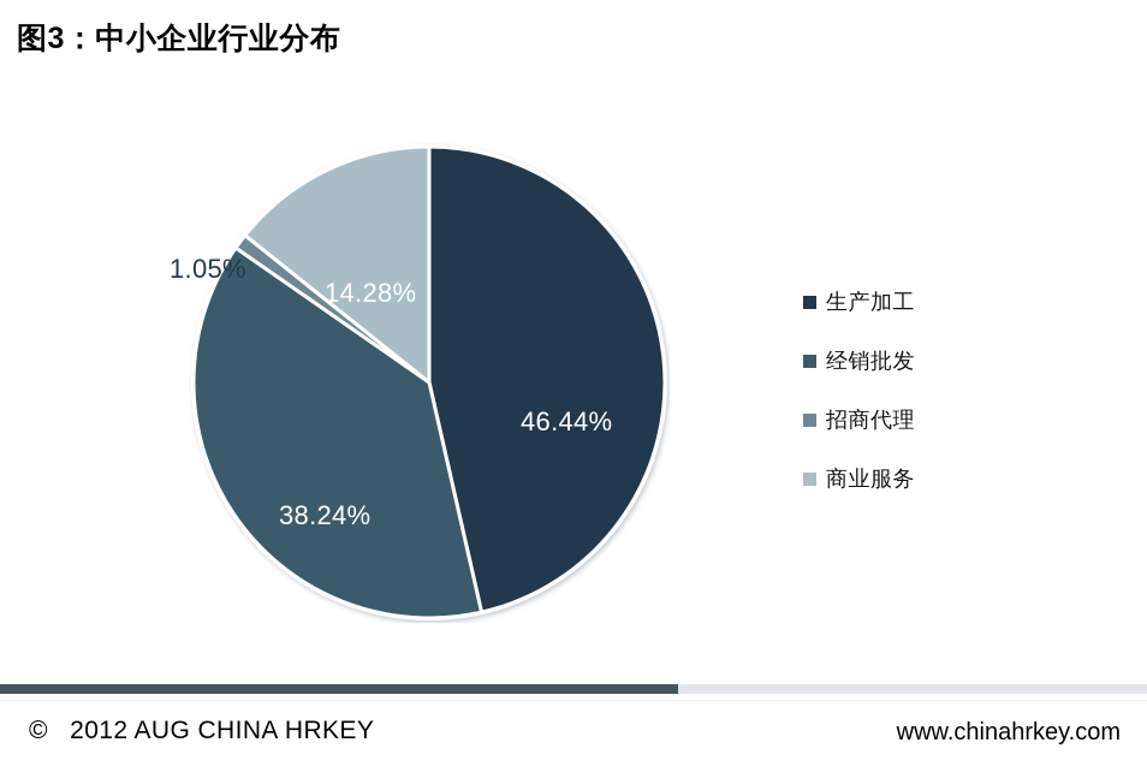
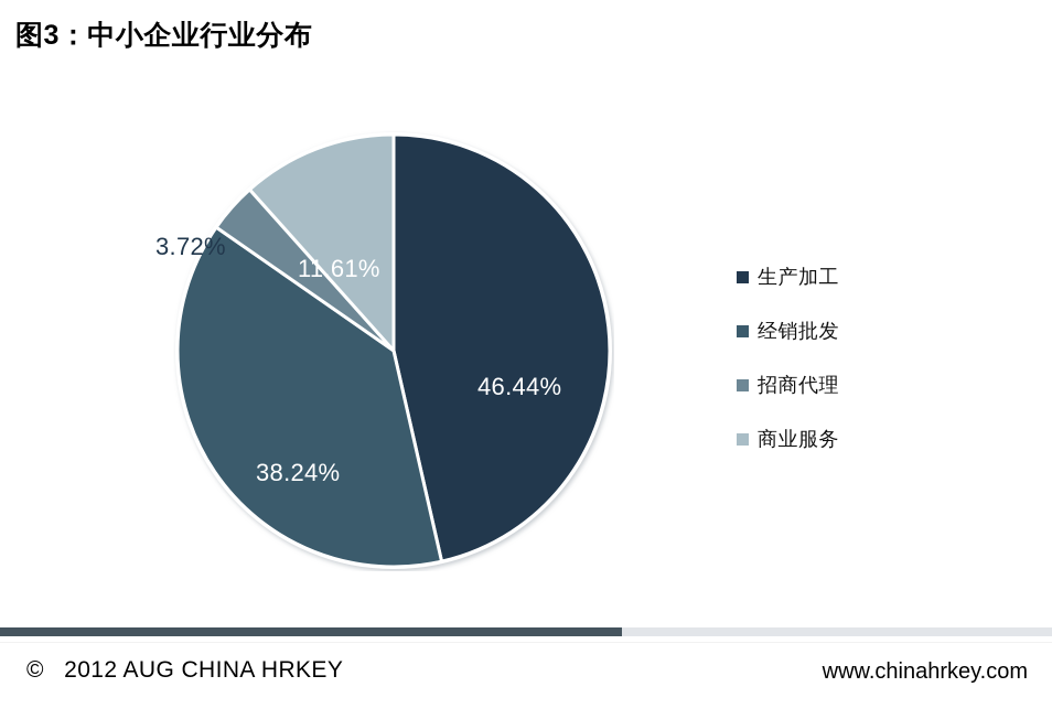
招商代理: 1.05% -> 3.72%
商业服务: 14.28% -> 11.61%
